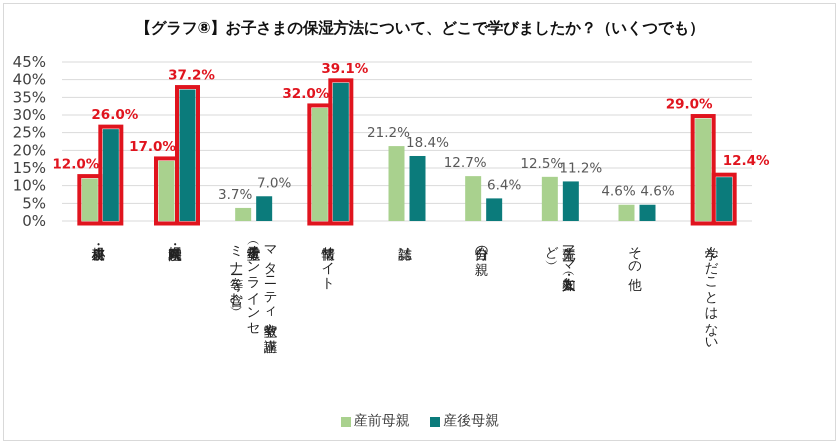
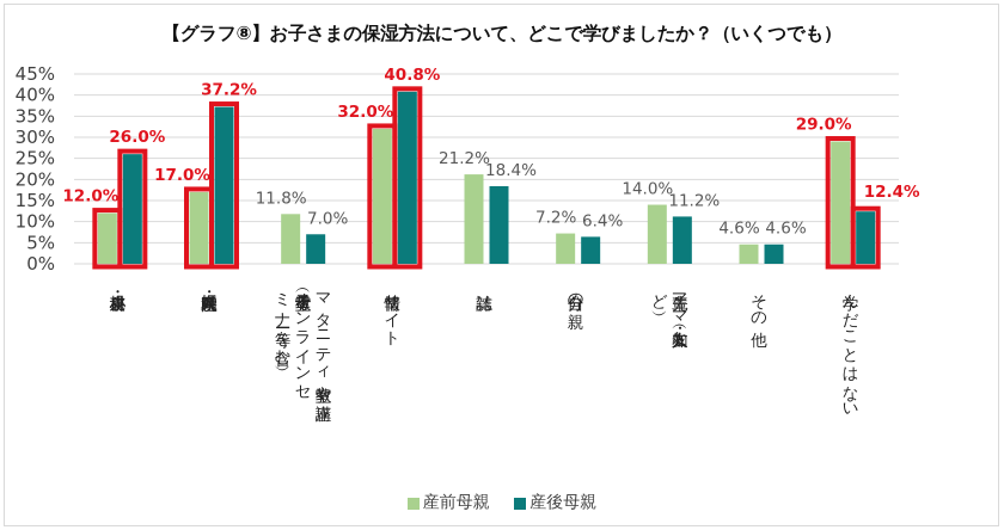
産前母親/マタニティ教室や講座、母子教室（オンラインセミナー等を含む）: 3.7% -> 11.8%
産後母親/情報サイト: 39.1% -> 40.8%
産前母親/自分の親: 12.7% -> 7.2%
産前母親/先輩ママ（知人・友人など）: 12.5% -> 14.0%
